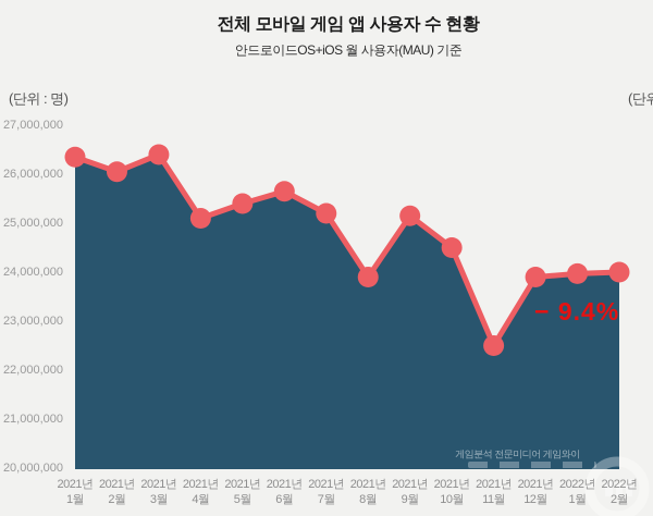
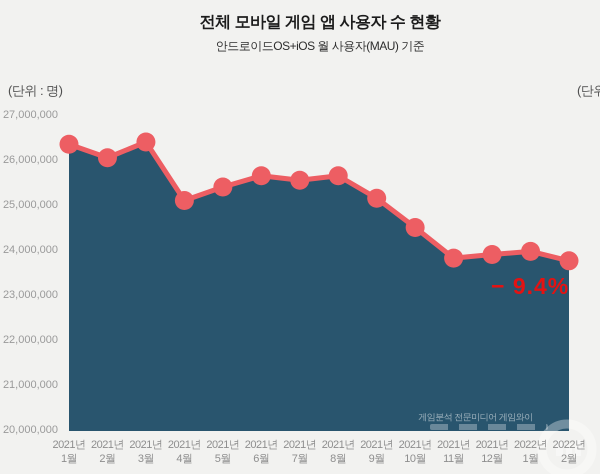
2021년 7월: 25200000 -> 25600000
2021년 8월: 23900000 -> 25600000
2021년 11월: 22500000 -> 23800000
2022년 2월: 24000000 -> 23800000
